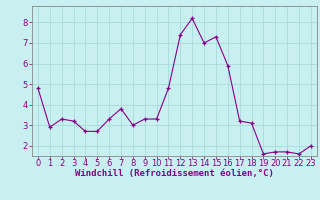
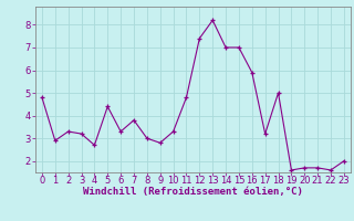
5: 2.7 -> 4.4
9: 3.3 -> 2.8
15: 7.3 -> 7.0
18: 3.1 -> 5.0
